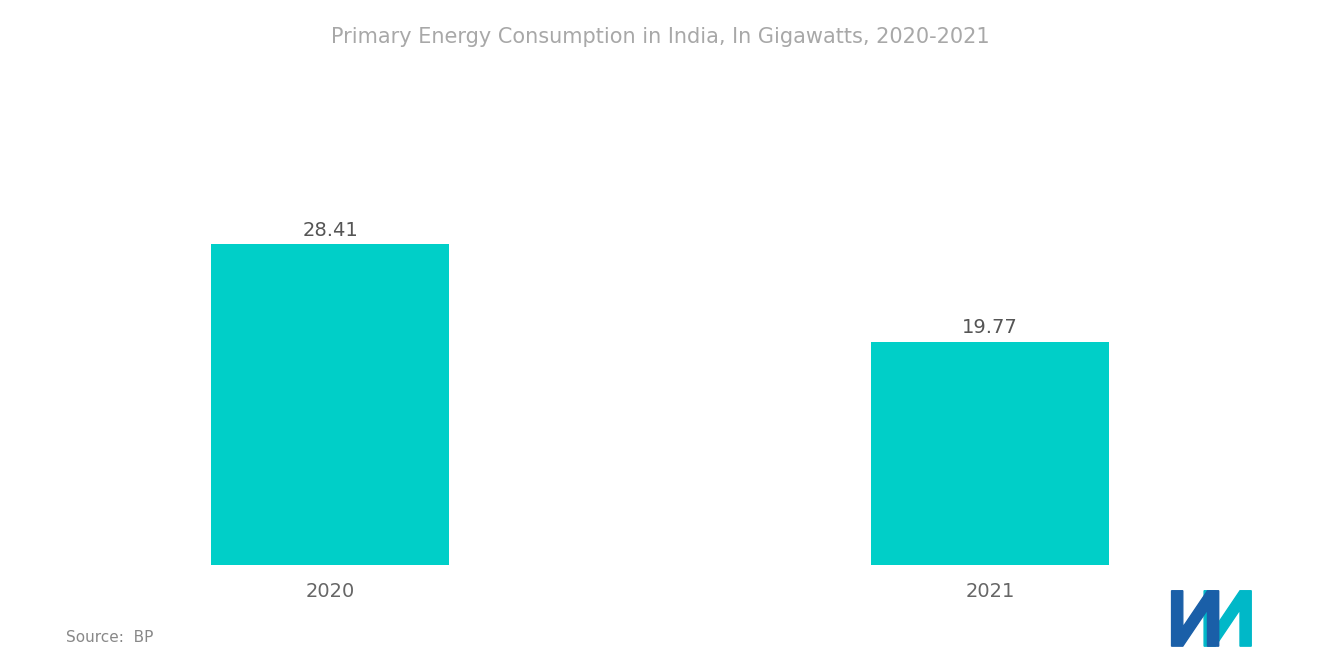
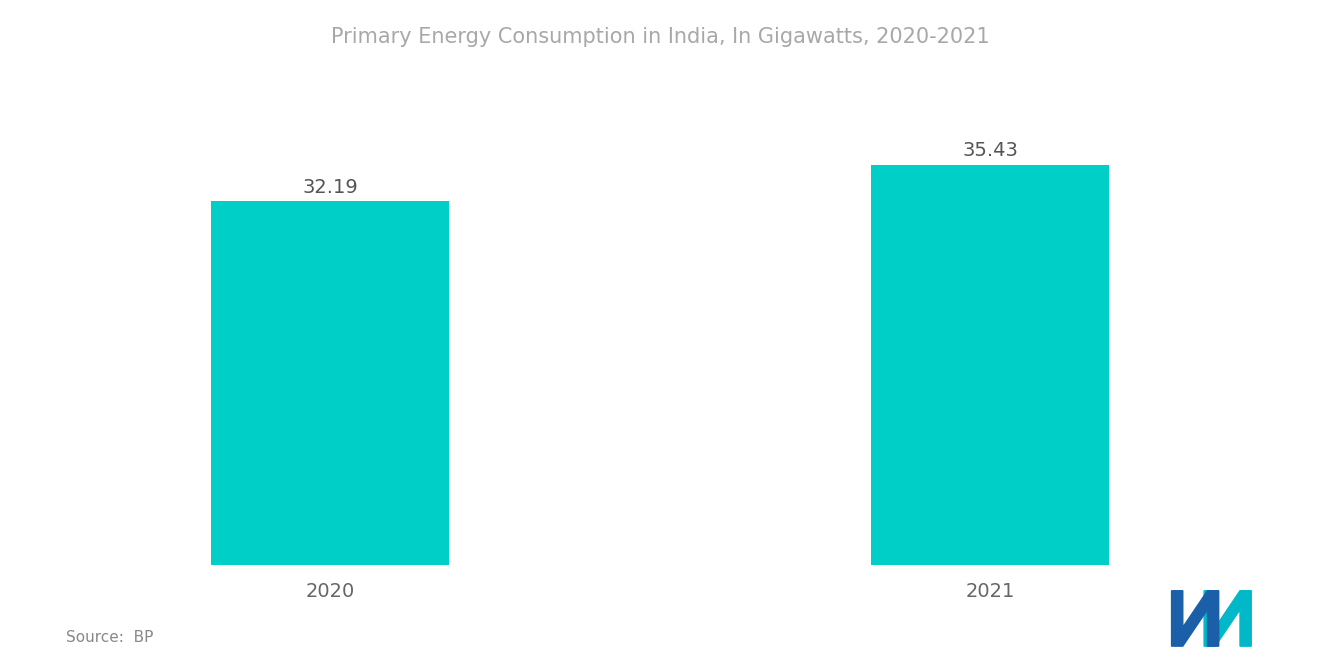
2020: 28.41 -> 32.19
2021: 19.77 -> 35.43
